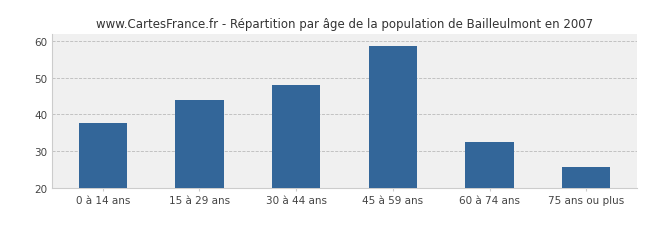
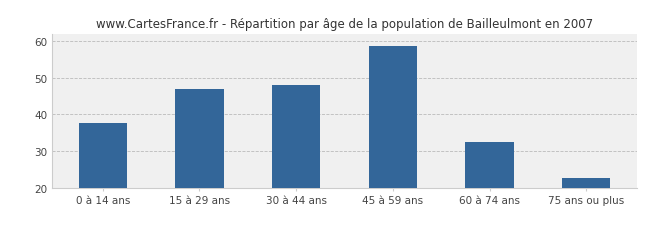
15 à 29 ans: 44.0 -> 47.0
75 ans ou plus: 25.5 -> 22.5
